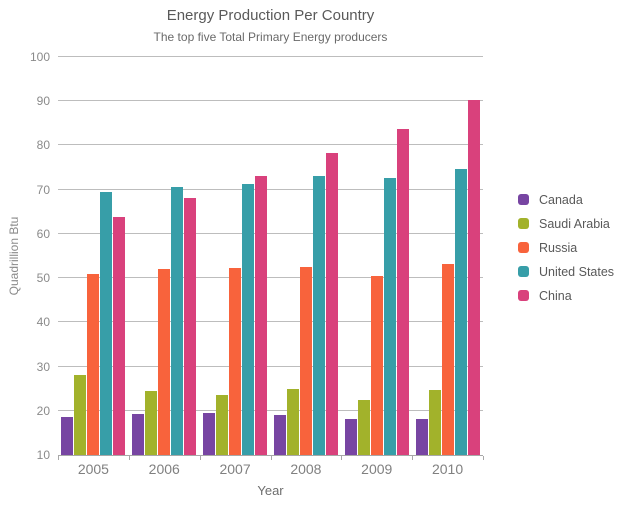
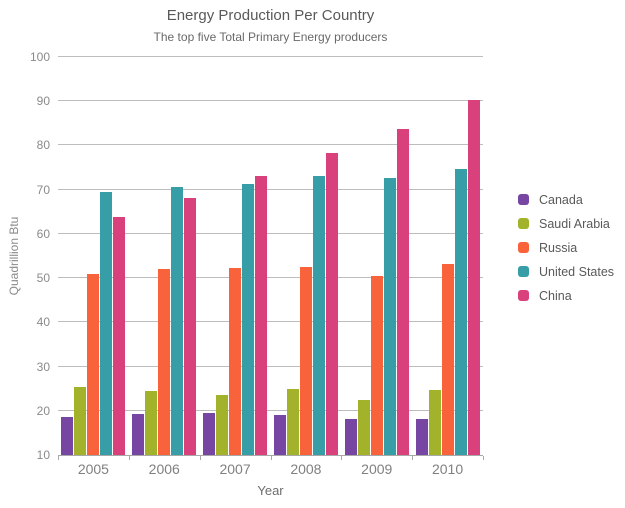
Saudi Arabia/2005: 28 -> 25
